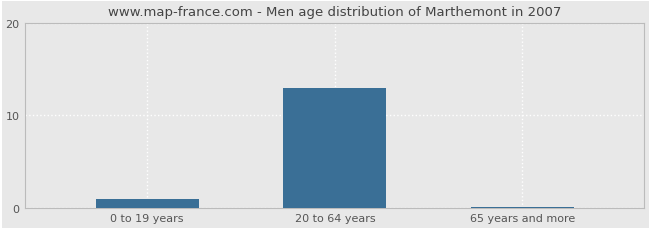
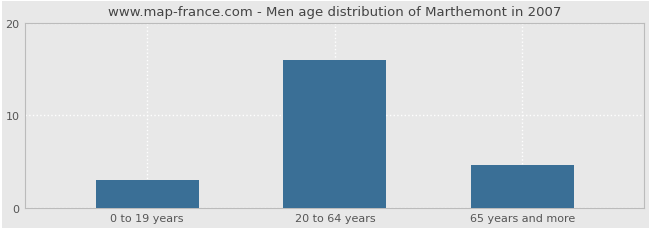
0 to 19 years: 1.0 -> 3.0
20 to 64 years: 13.0 -> 16.0
65 years and more: 0.1 -> 4.6
